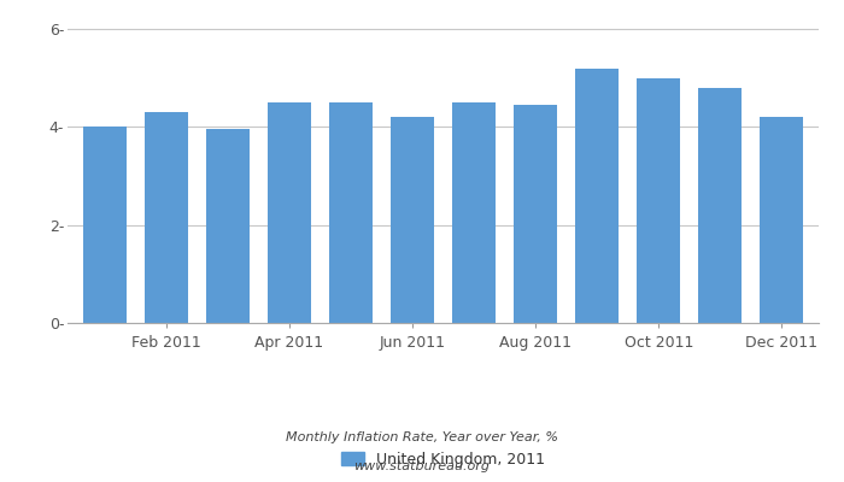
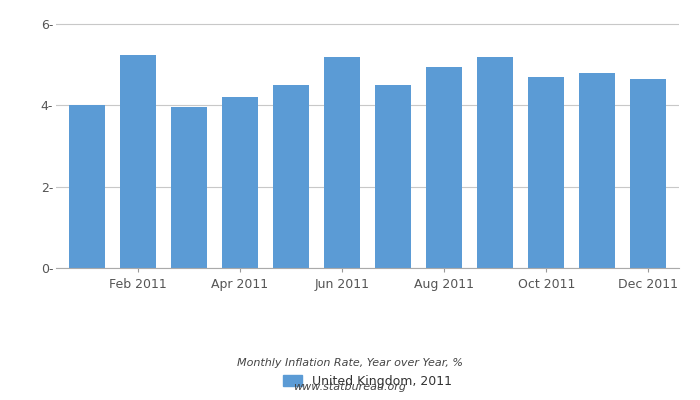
Feb 2011: 4.30- -> 5.25-
Apr 2011: 4.50- -> 4.20-
Jun 2011: 4.20- -> 5.20-
Aug 2011: 4.45- -> 4.95-
Oct 2011: 5.00- -> 4.70-
Dec 2011: 4.20- -> 4.65-
